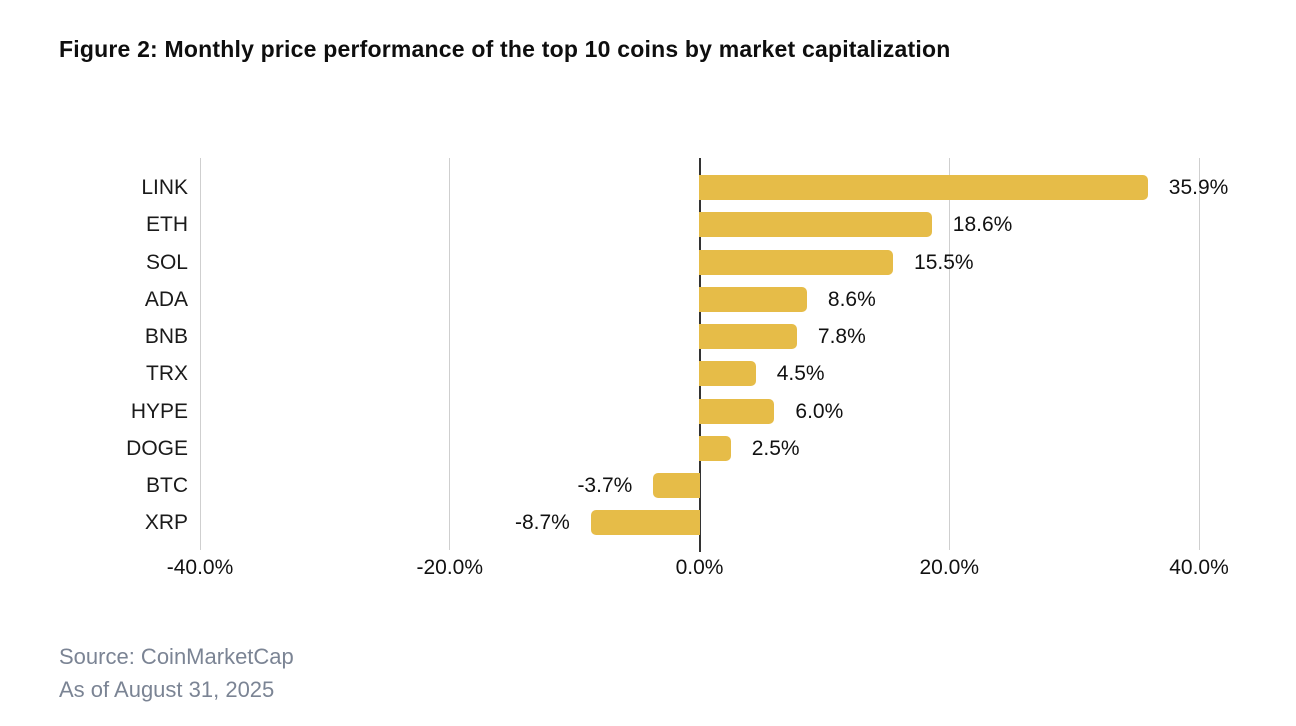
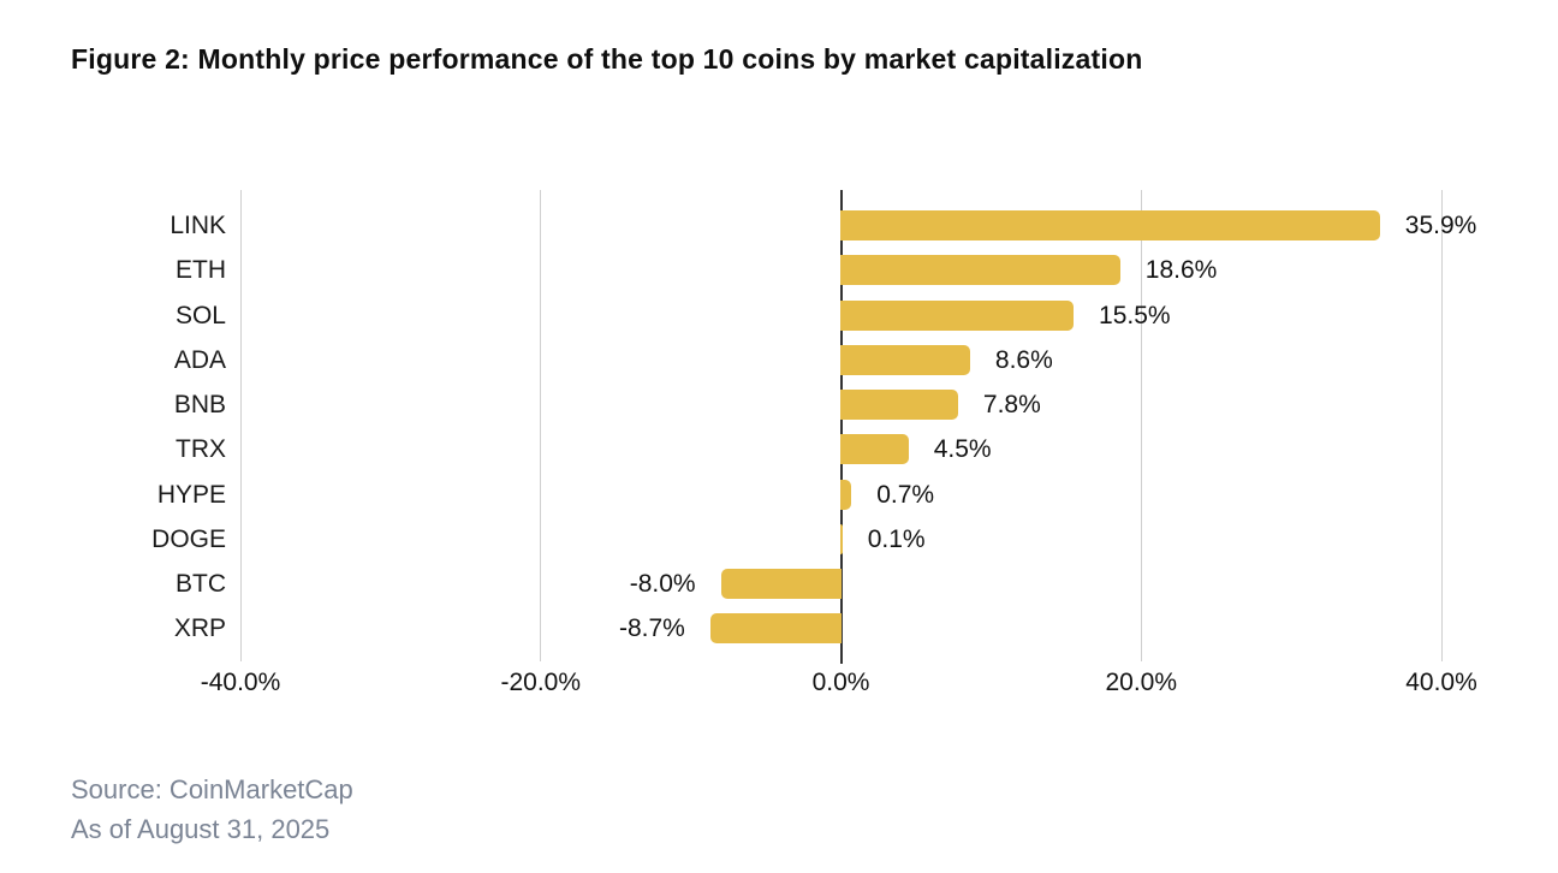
HYPE: 6.0% -> 0.7%
DOGE: 2.5% -> 0.1%
BTC: -3.7% -> -8.0%
